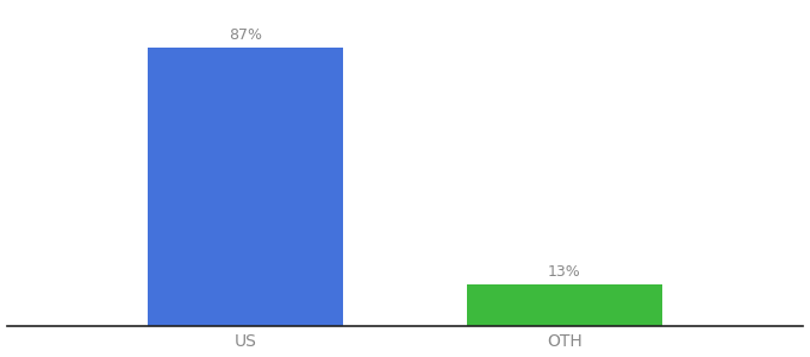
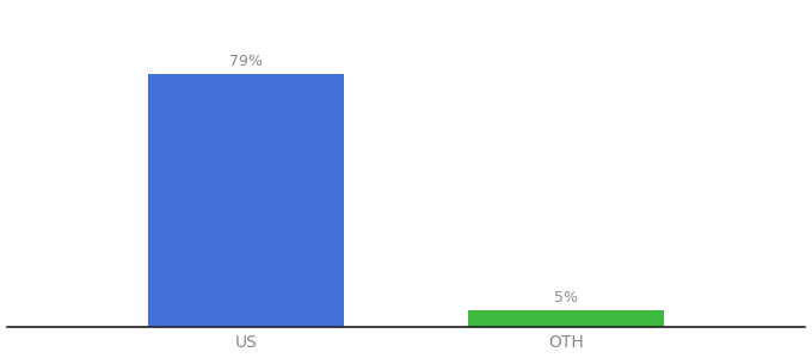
US: 87% -> 79%
OTH: 13% -> 5%
